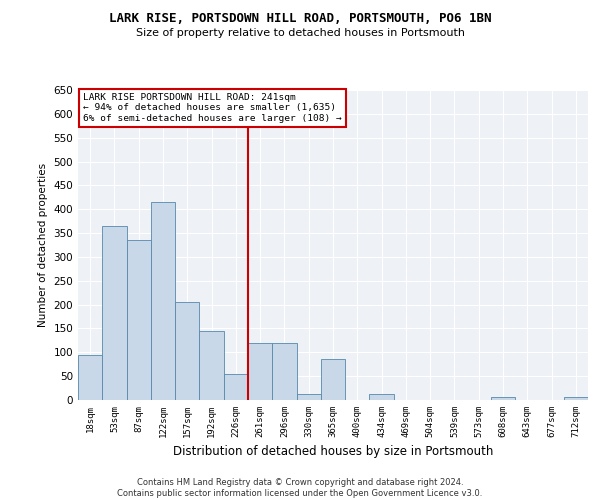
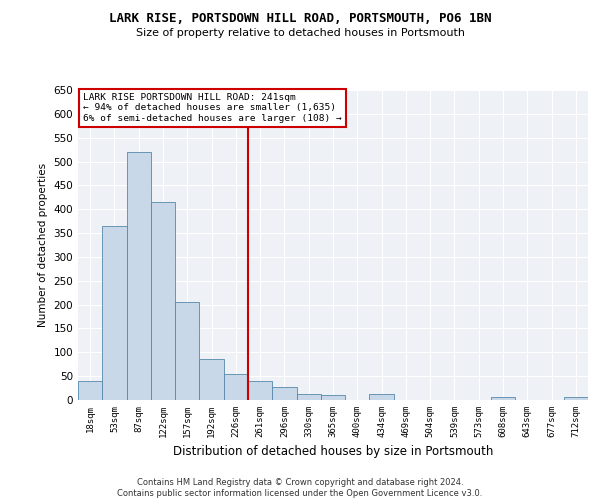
18sqm: 95 -> 40
87sqm: 335 -> 520
192sqm: 145 -> 85
261sqm: 120 -> 40
296sqm: 120 -> 27
365sqm: 85 -> 10
